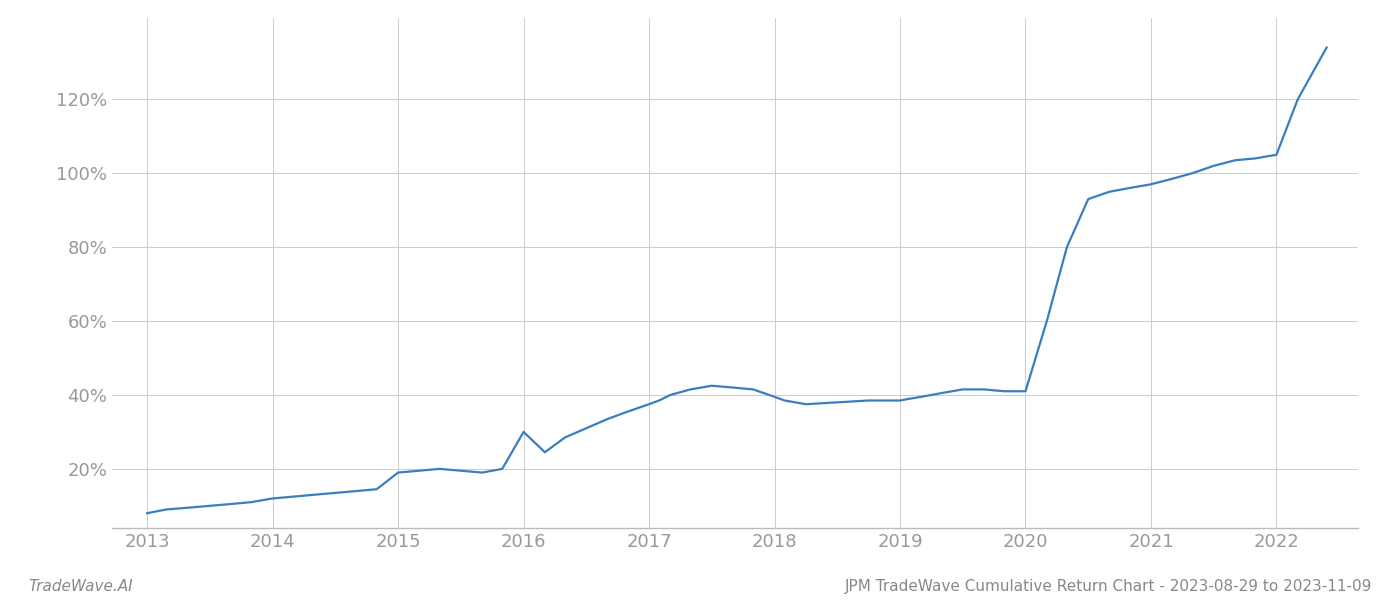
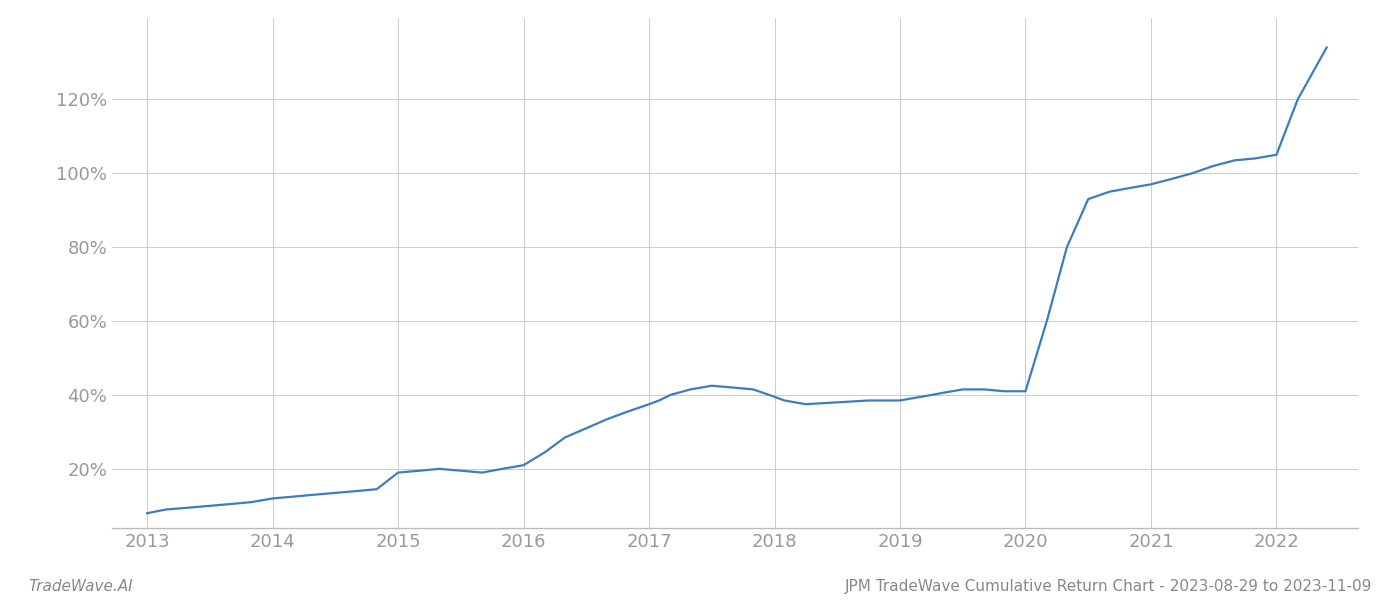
2016: 30.0% -> 21.0%
